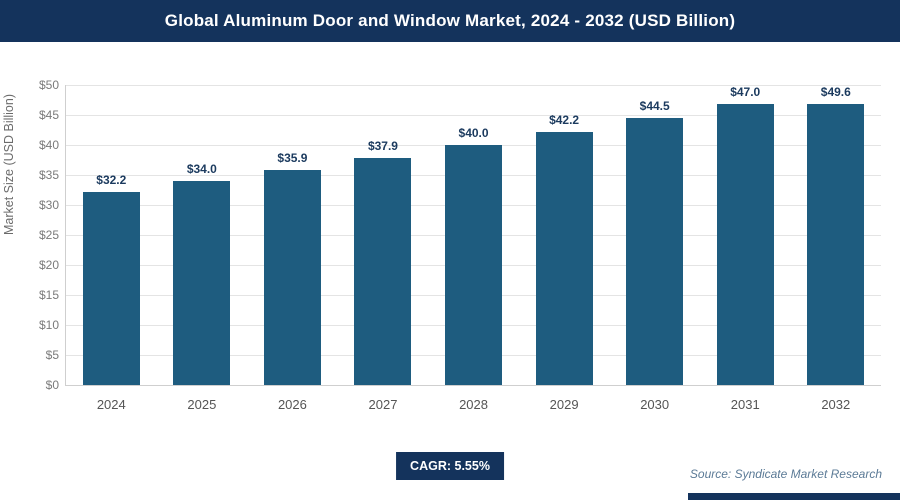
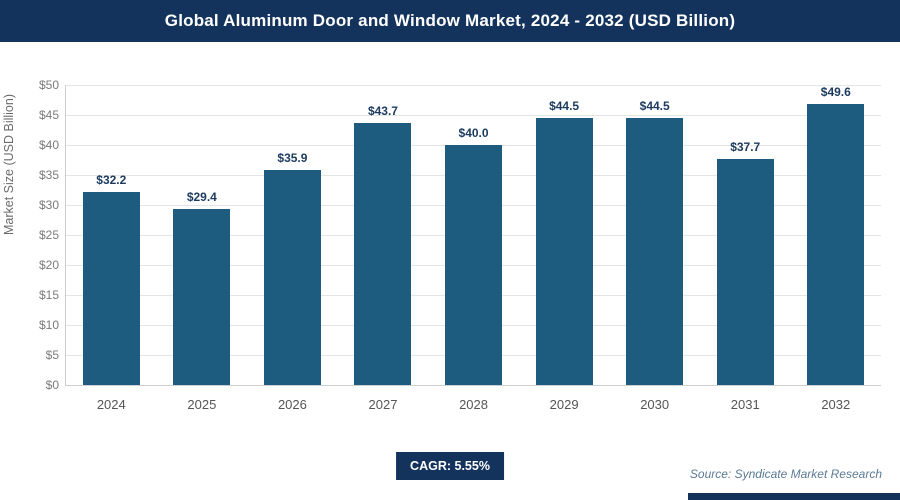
2025: $34.0 -> $29.4
2027: $37.9 -> $43.7
2029: $42.2 -> $44.5
2031: $47.0 -> $37.7
